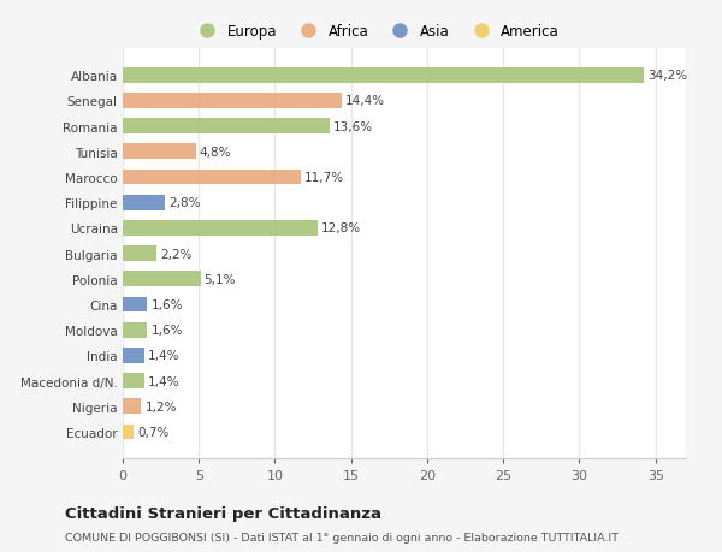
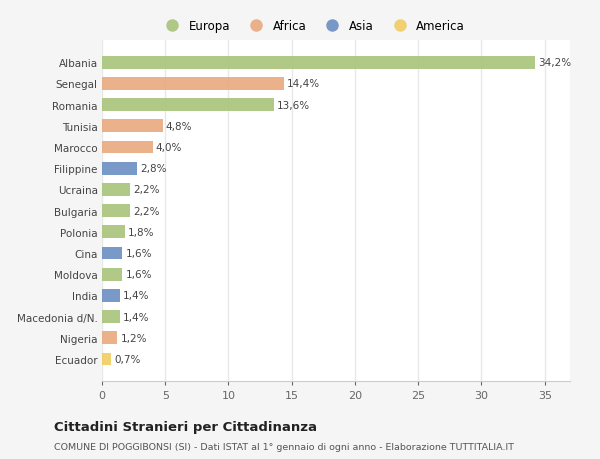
Marocco: 11,7% -> 4,0%
Ucraina: 12,8% -> 2,2%
Polonia: 5,1% -> 1,8%
